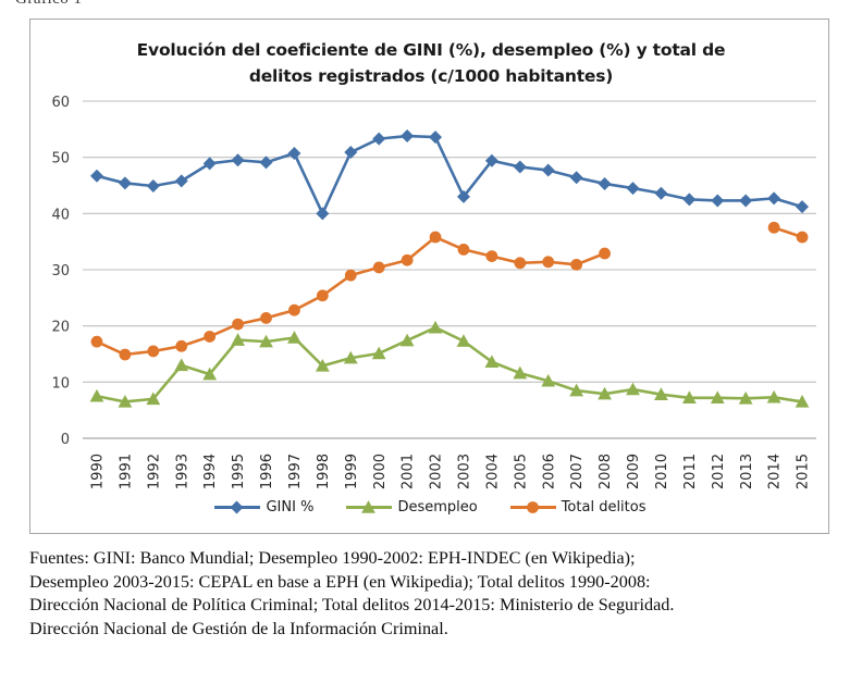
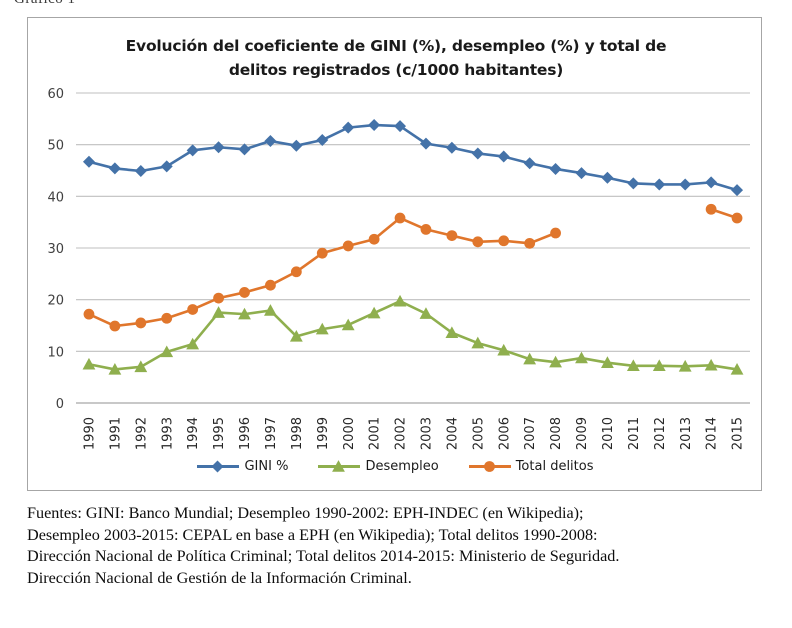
Desempleo/1993: 13 -> 10
GINI %/1998: 40 -> 50
GINI %/2003: 43 -> 50
